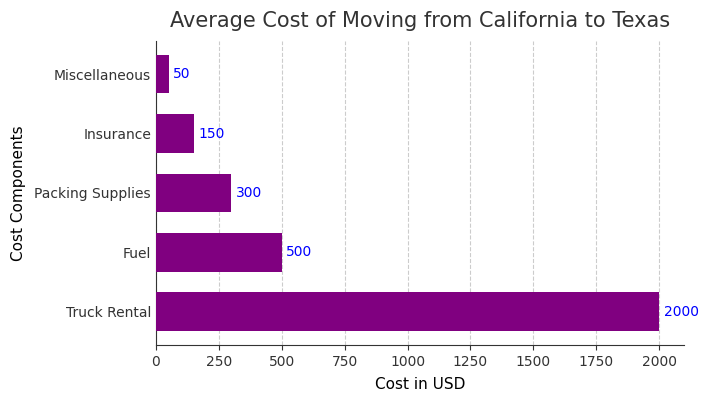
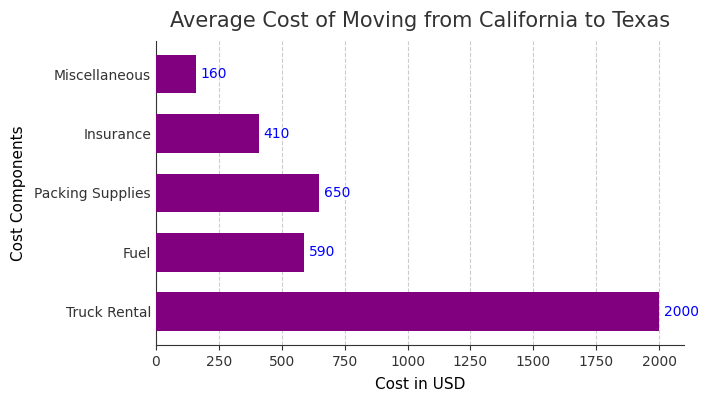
Miscellaneous: 50 -> 160
Insurance: 150 -> 410
Packing Supplies: 300 -> 650
Fuel: 500 -> 590
